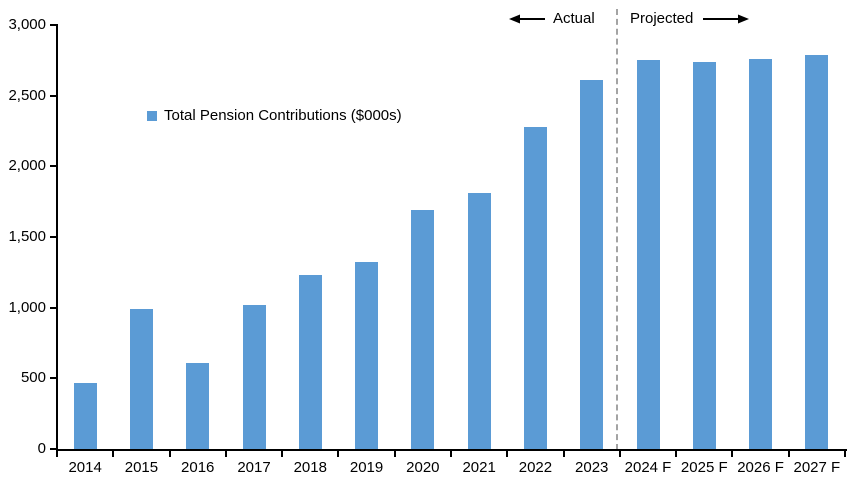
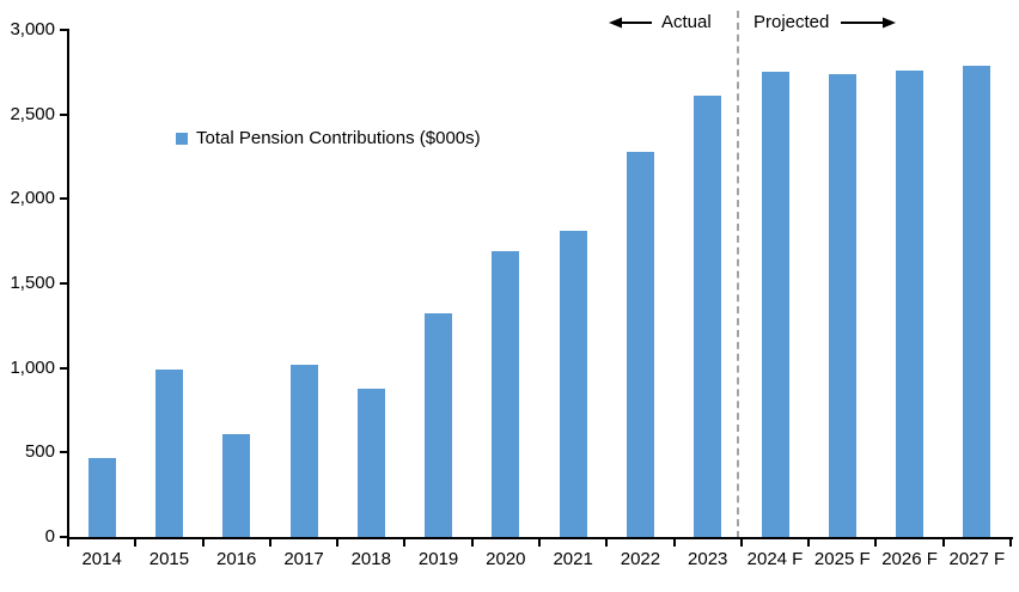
2018: 1230 -> 880
